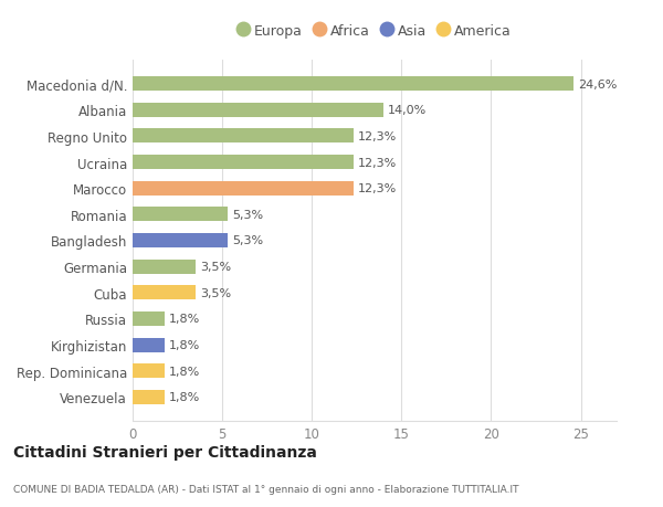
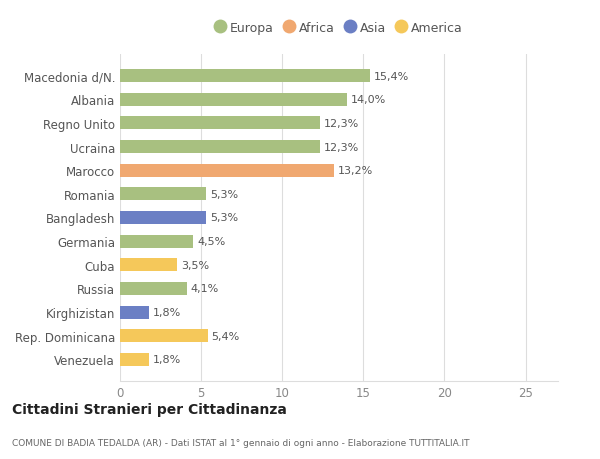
Macedonia d/N.: 24,6% -> 15,4%
Marocco: 12,3% -> 13,2%
Germania: 3,5% -> 4,5%
Russia: 1,8% -> 4,1%
Rep. Dominicana: 1,8% -> 5,4%
